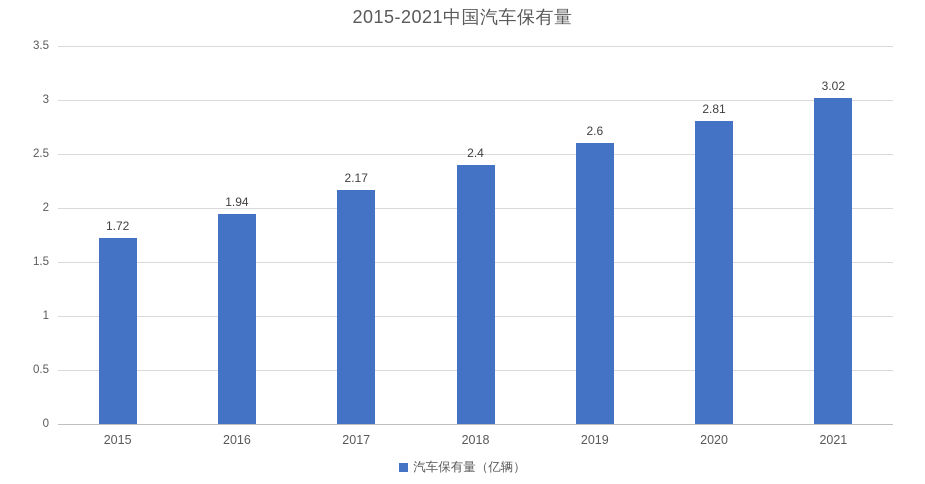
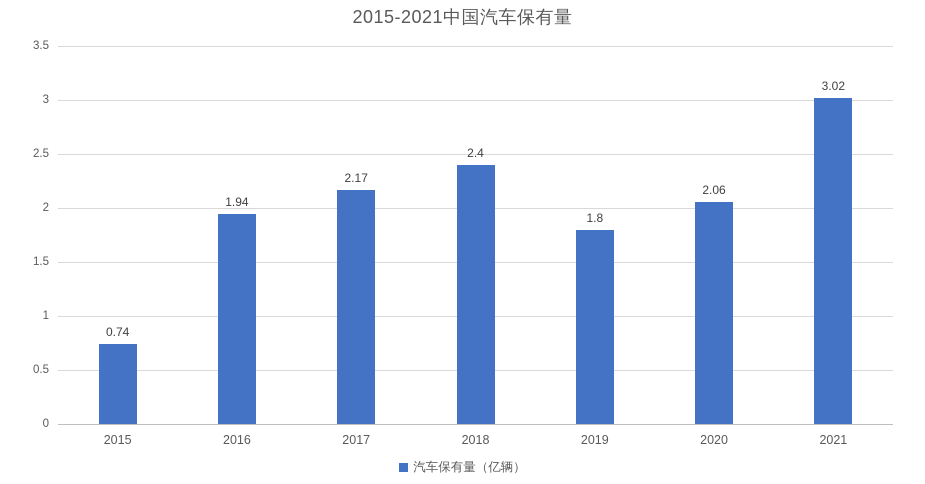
2015: 1.72 -> 0.74
2019: 2.6 -> 1.8
2020: 2.81 -> 2.06
